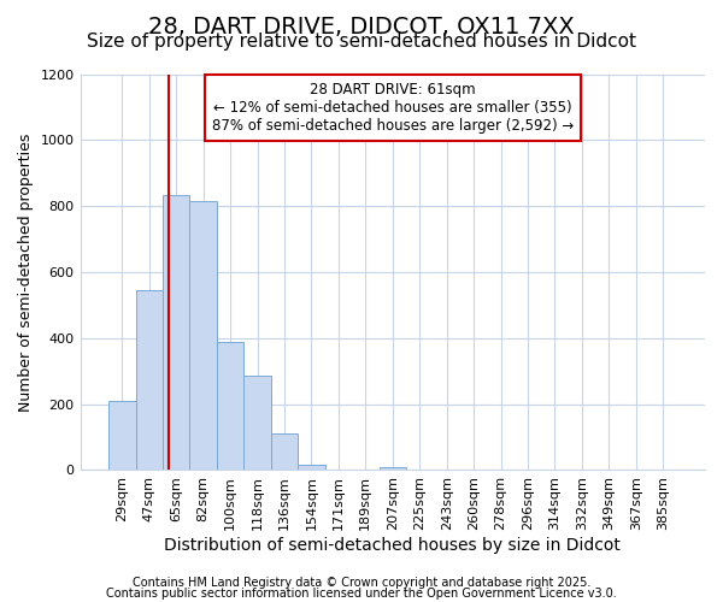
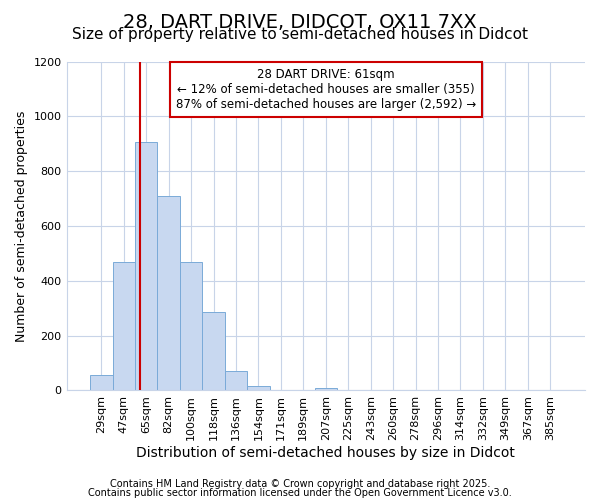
29sqm: 210 -> 55
47sqm: 545 -> 470
65sqm: 835 -> 905
82sqm: 815 -> 710
100sqm: 390 -> 470
136sqm: 110 -> 70
